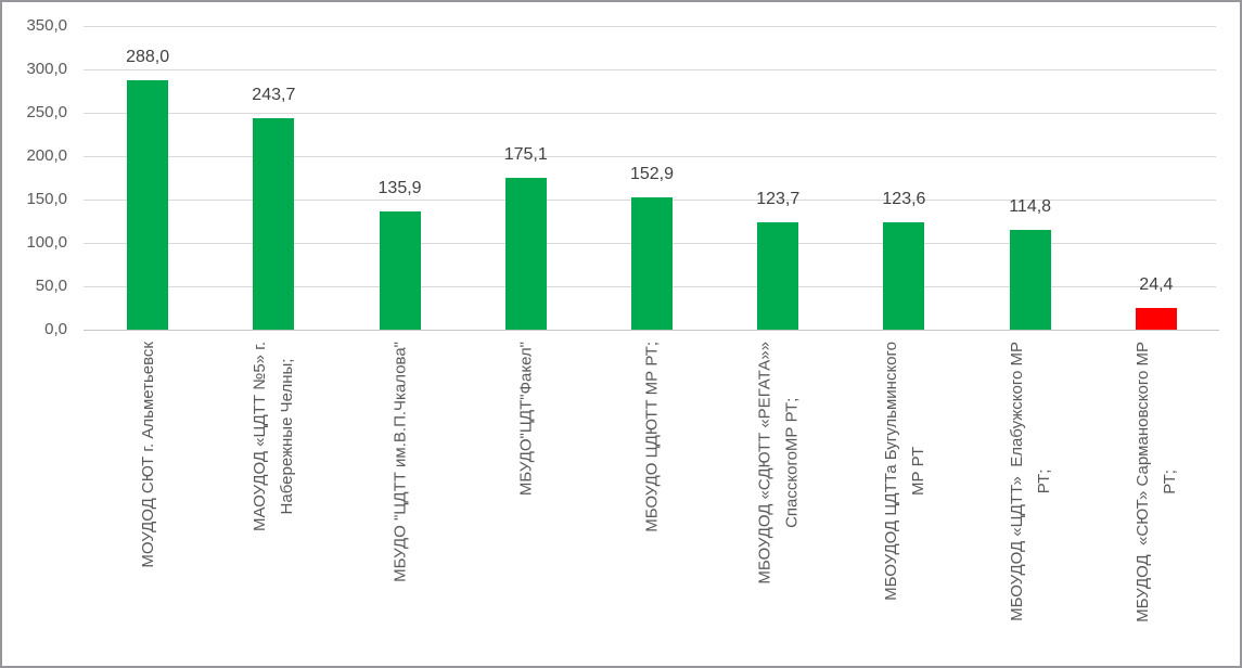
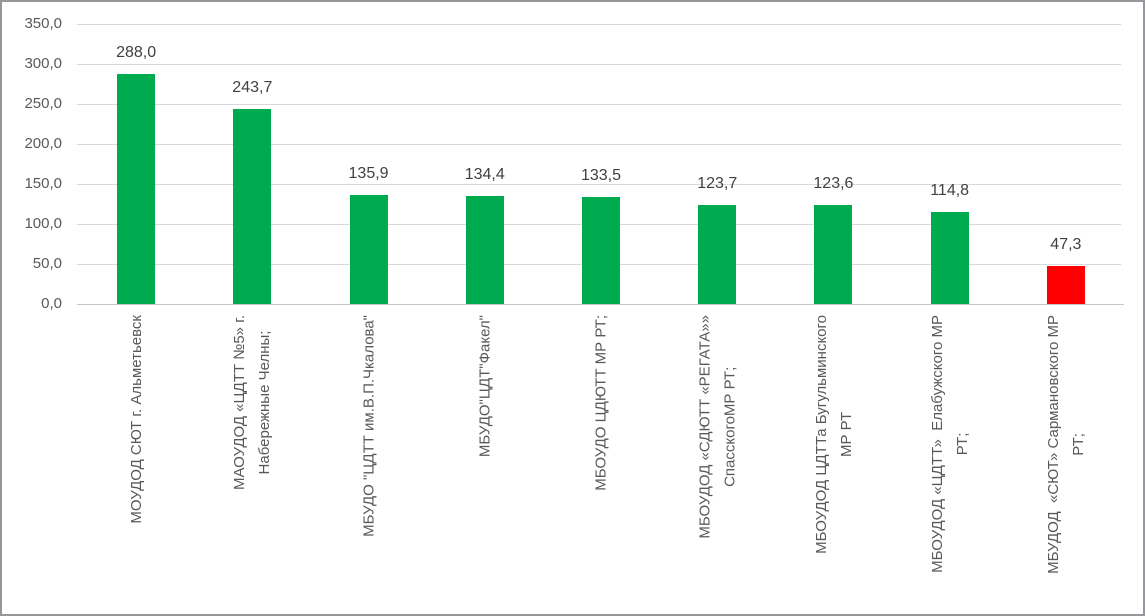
МБУДО"ЦДТ"Факел": 175,1 -> 134,4
МБОУДО ЦДЮТТ МР РТ;: 152,9 -> 133,5
МБУДОД «СЮТ» Сармановского МР РТ;: 24,4 -> 47,3
